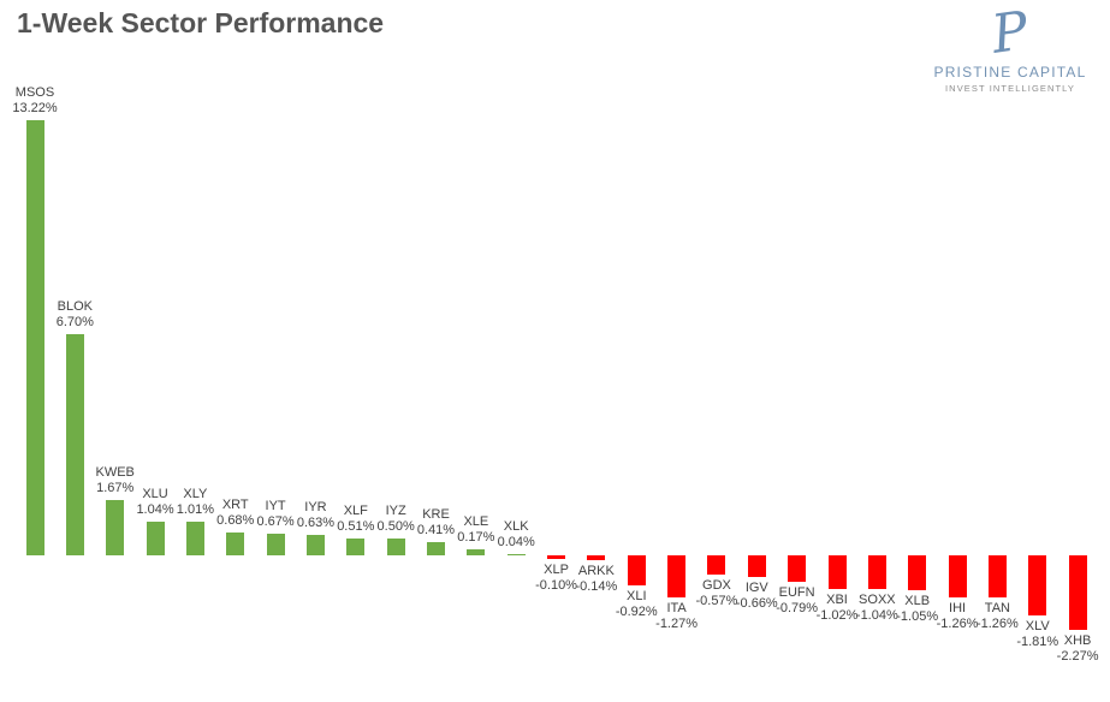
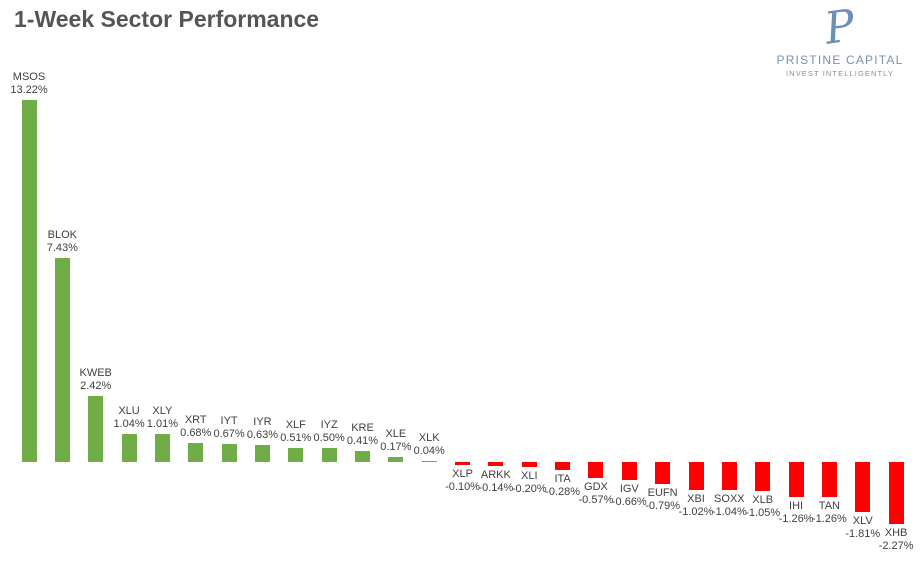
BLOK: 6.70% -> 7.43%
KWEB: 1.67% -> 2.42%
XLI: -0.92% -> -0.20%
ITA: -1.27% -> -0.28%
